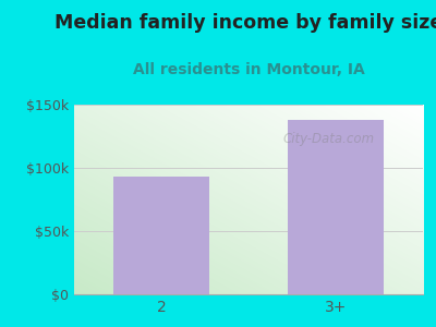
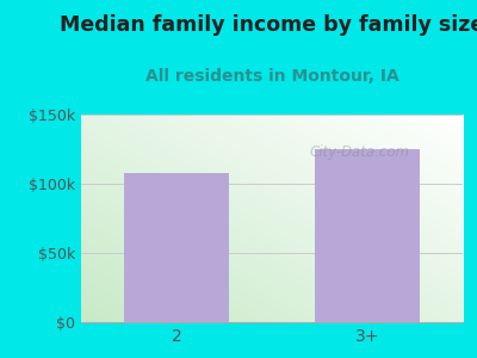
2: $93k -> $108k
3+: $138k -> $125k
